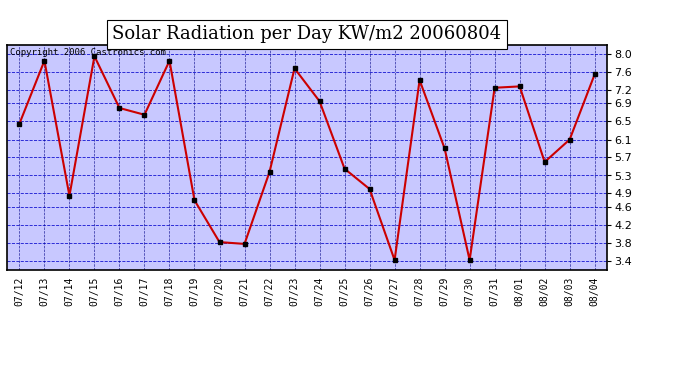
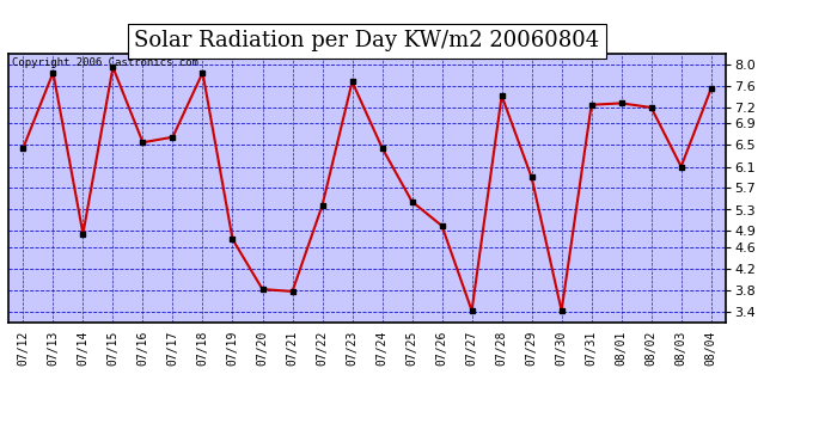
07/16: 6.80 -> 6.55
07/24: 6.95 -> 6.45
08/02: 5.60 -> 7.20
